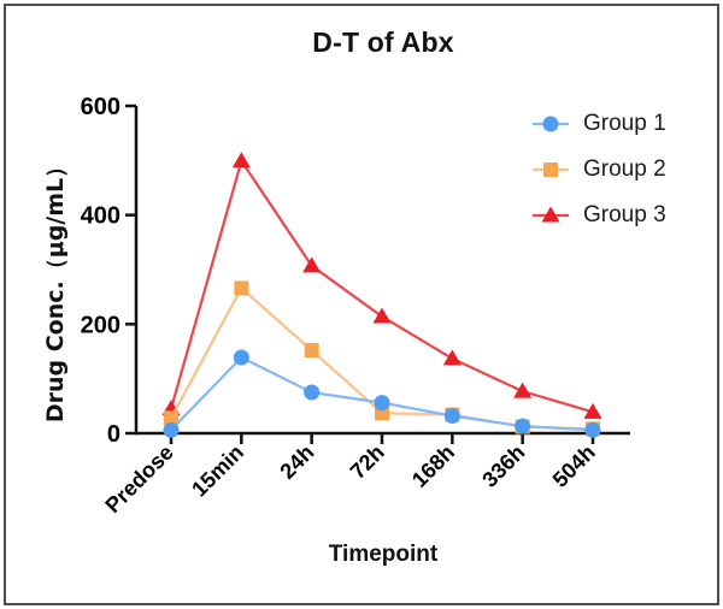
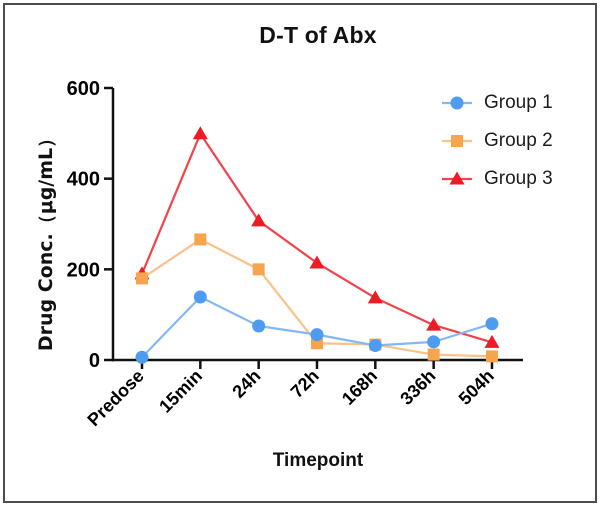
Group 2/Predose: 30 -> 180
Group 3/Predose: 40 -> 190
Group 2/24h: 150 -> 200
Group 1/336h: 10 -> 40
Group 1/504h: 10 -> 80
